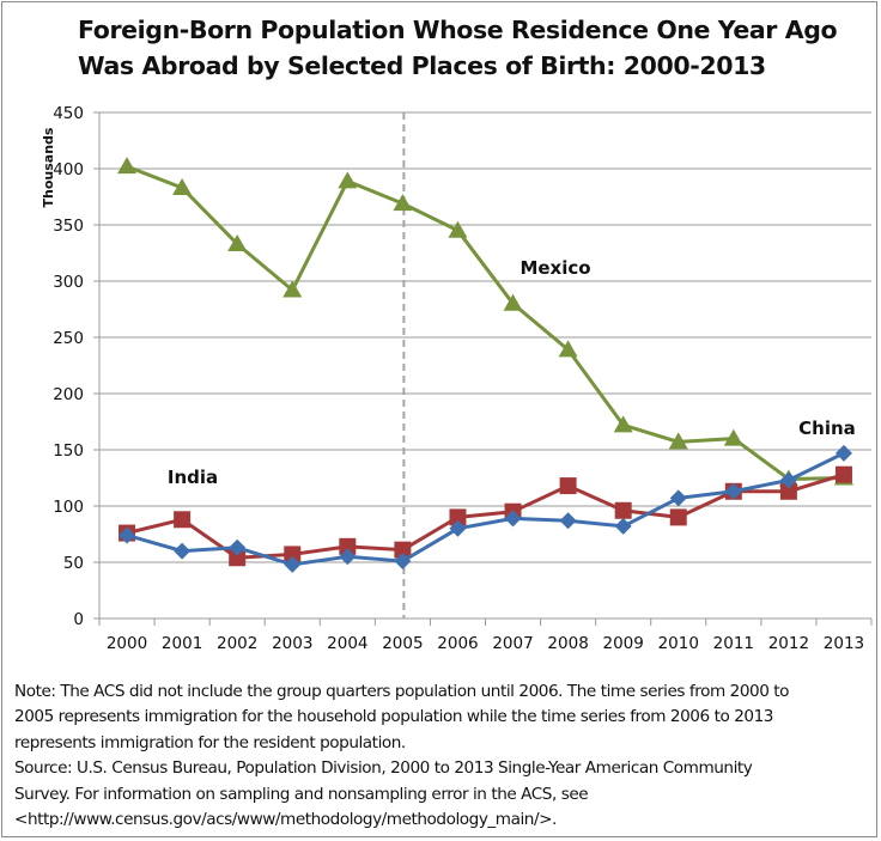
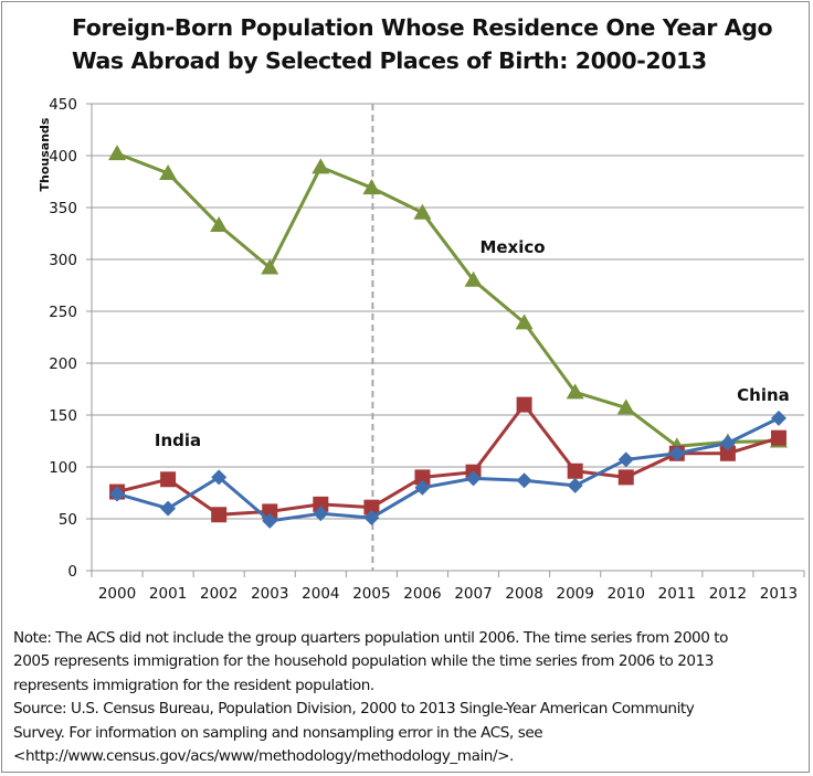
China/2002: 60 -> 90
India/2008: 120 -> 160
Mexico/2011: 160 -> 120
